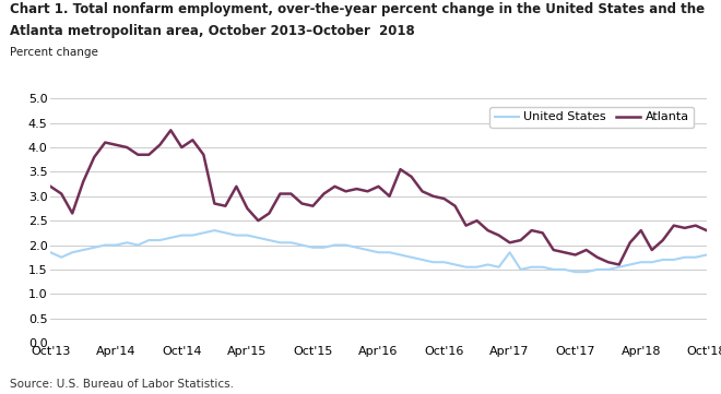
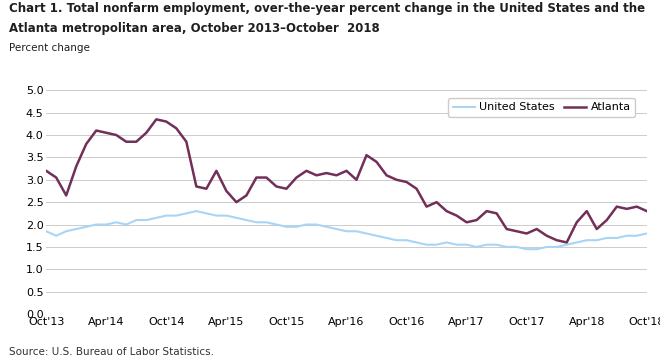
Atlanta/Oct'14: 4.00 -> 4.30
United States/Apr'17: 1.85 -> 1.55
